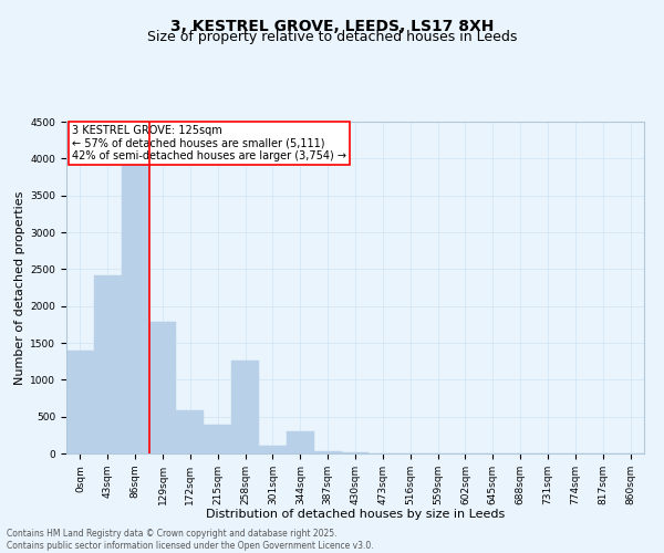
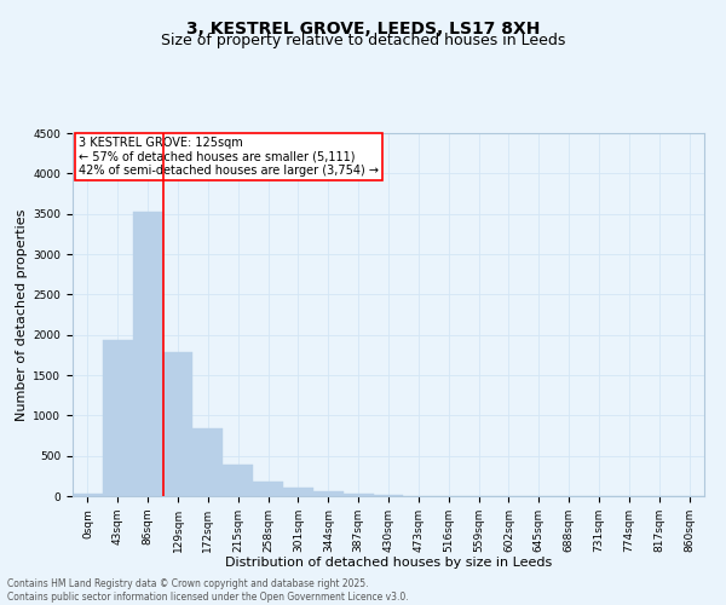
0sqm: 1400 -> 30
43sqm: 2420 -> 1930
86sqm: 3920 -> 3520
172sqm: 580 -> 840
258sqm: 1260 -> 180
344sqm: 300 -> 60
